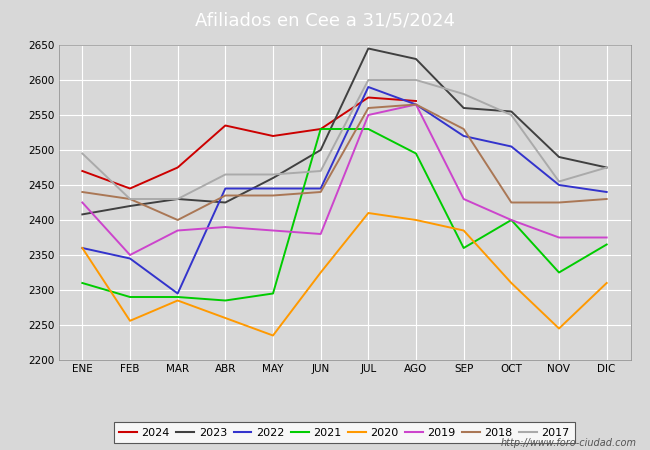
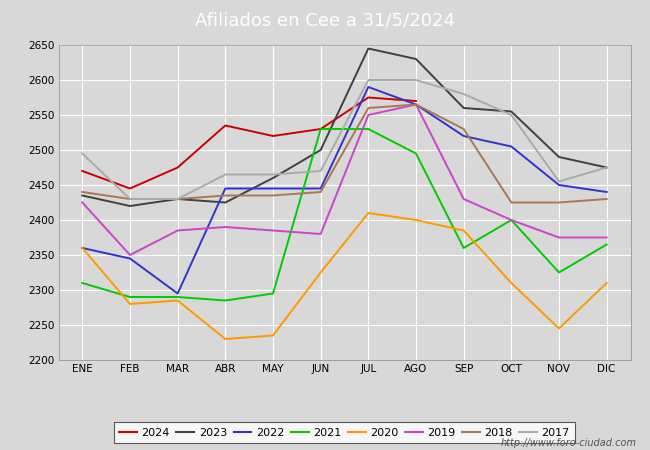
2023/ENE: 2408 -> 2435
2020/FEB: 2256 -> 2280
2018/MAR: 2400 -> 2430
2020/ABR: 2260 -> 2230
